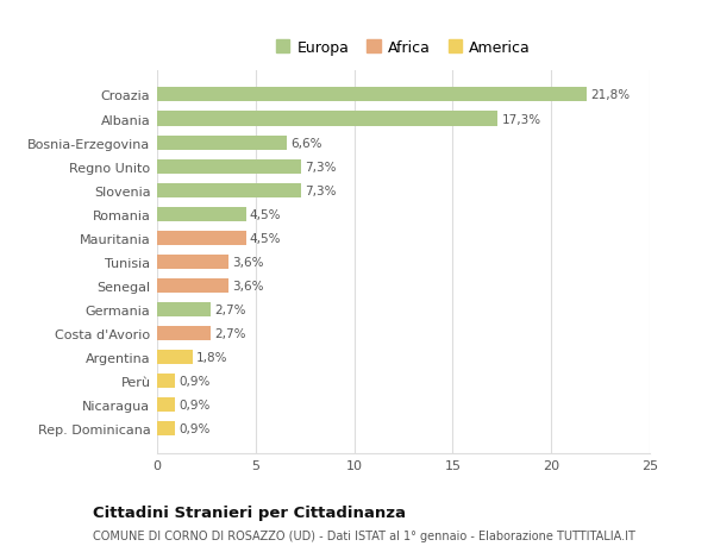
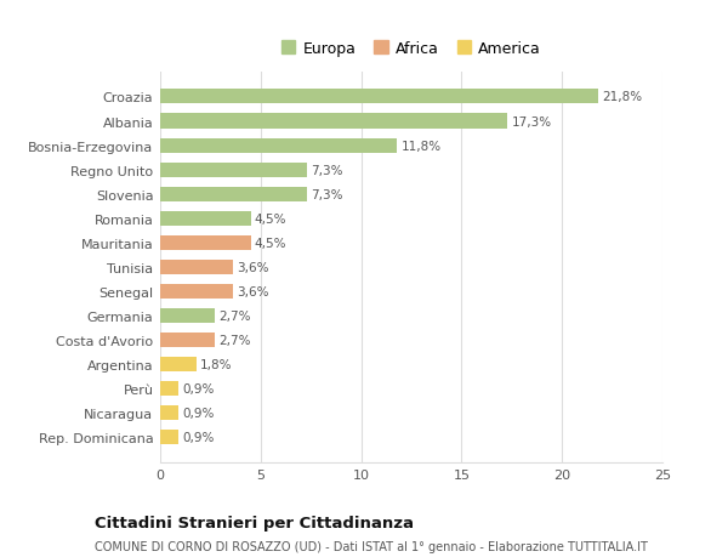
Bosnia-Erzegovina: 6,6% -> 11,8%
